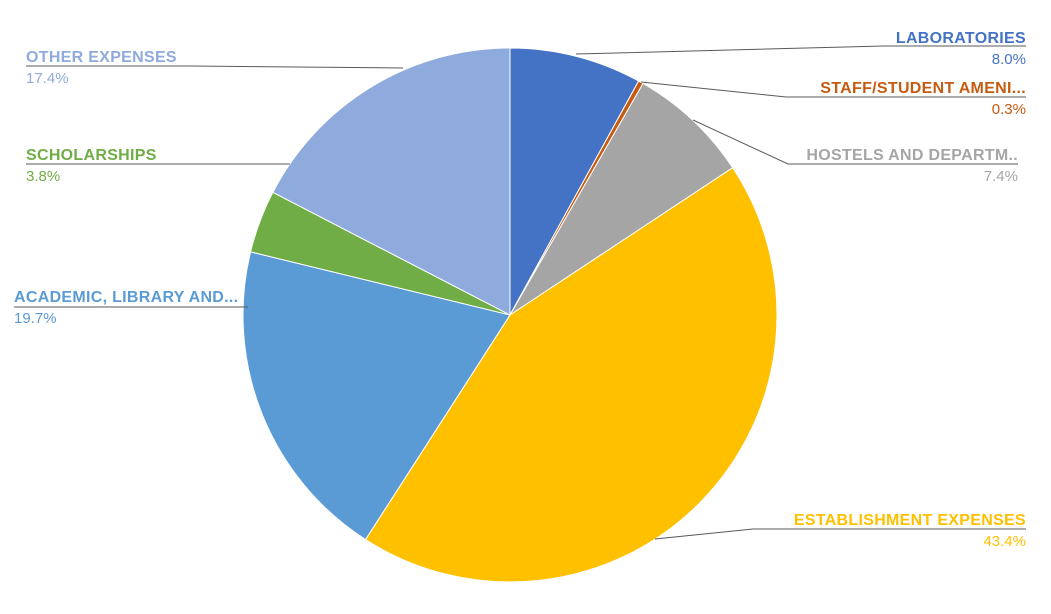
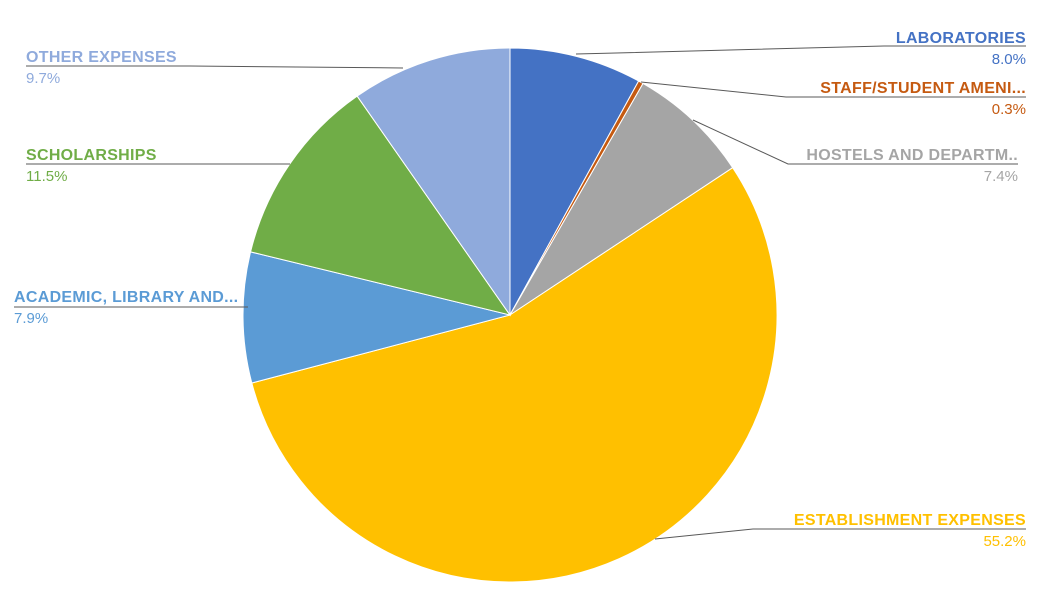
ESTABLISHMENT EXPENSES: 43.4% -> 55.2%
ACADEMIC, LIBRARY AND...: 19.7% -> 7.9%
SCHOLARSHIPS: 3.8% -> 11.5%
OTHER EXPENSES: 17.4% -> 9.7%
